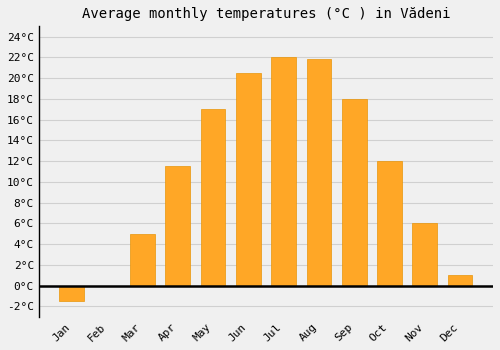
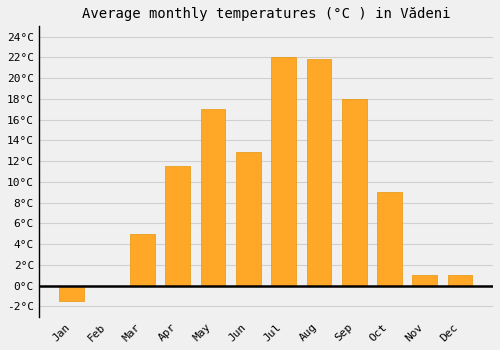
Jun: 20.5°C -> 12.9°C
Oct: 12.0°C -> 9.0°C
Nov: 6.0°C -> 1.0°C
